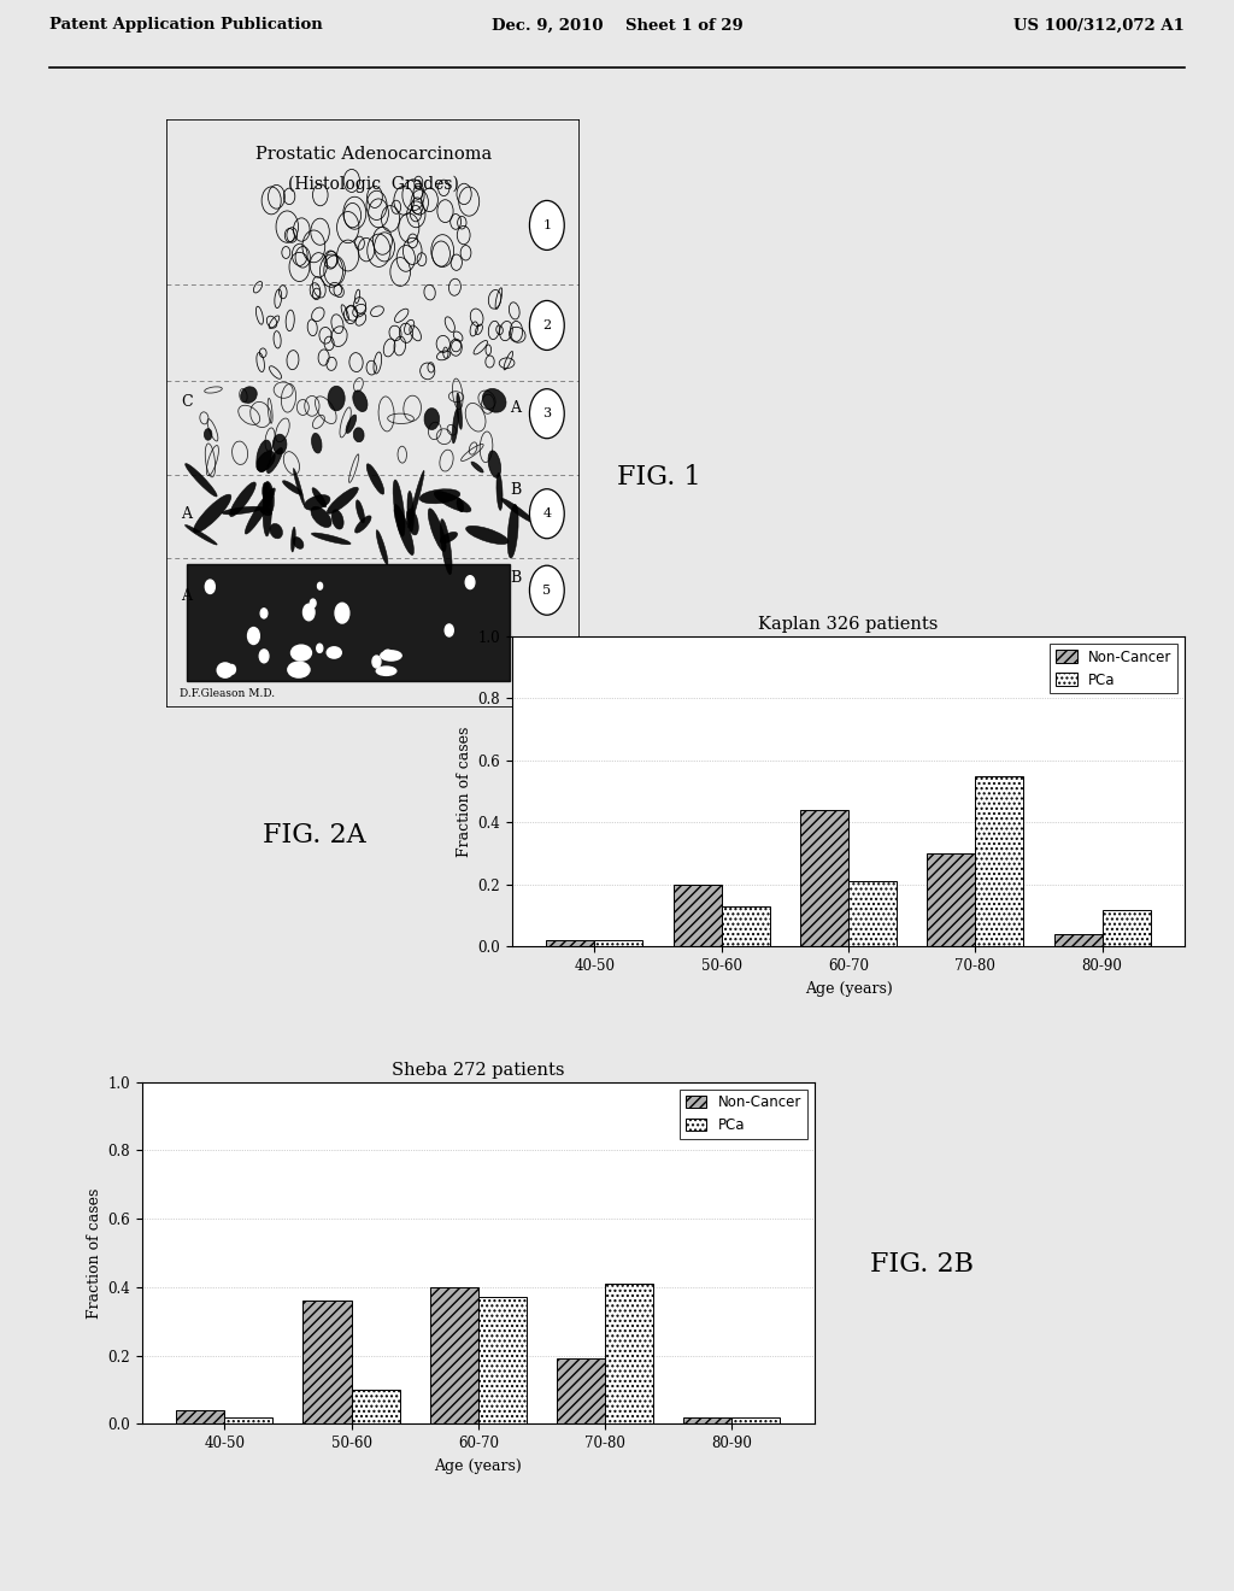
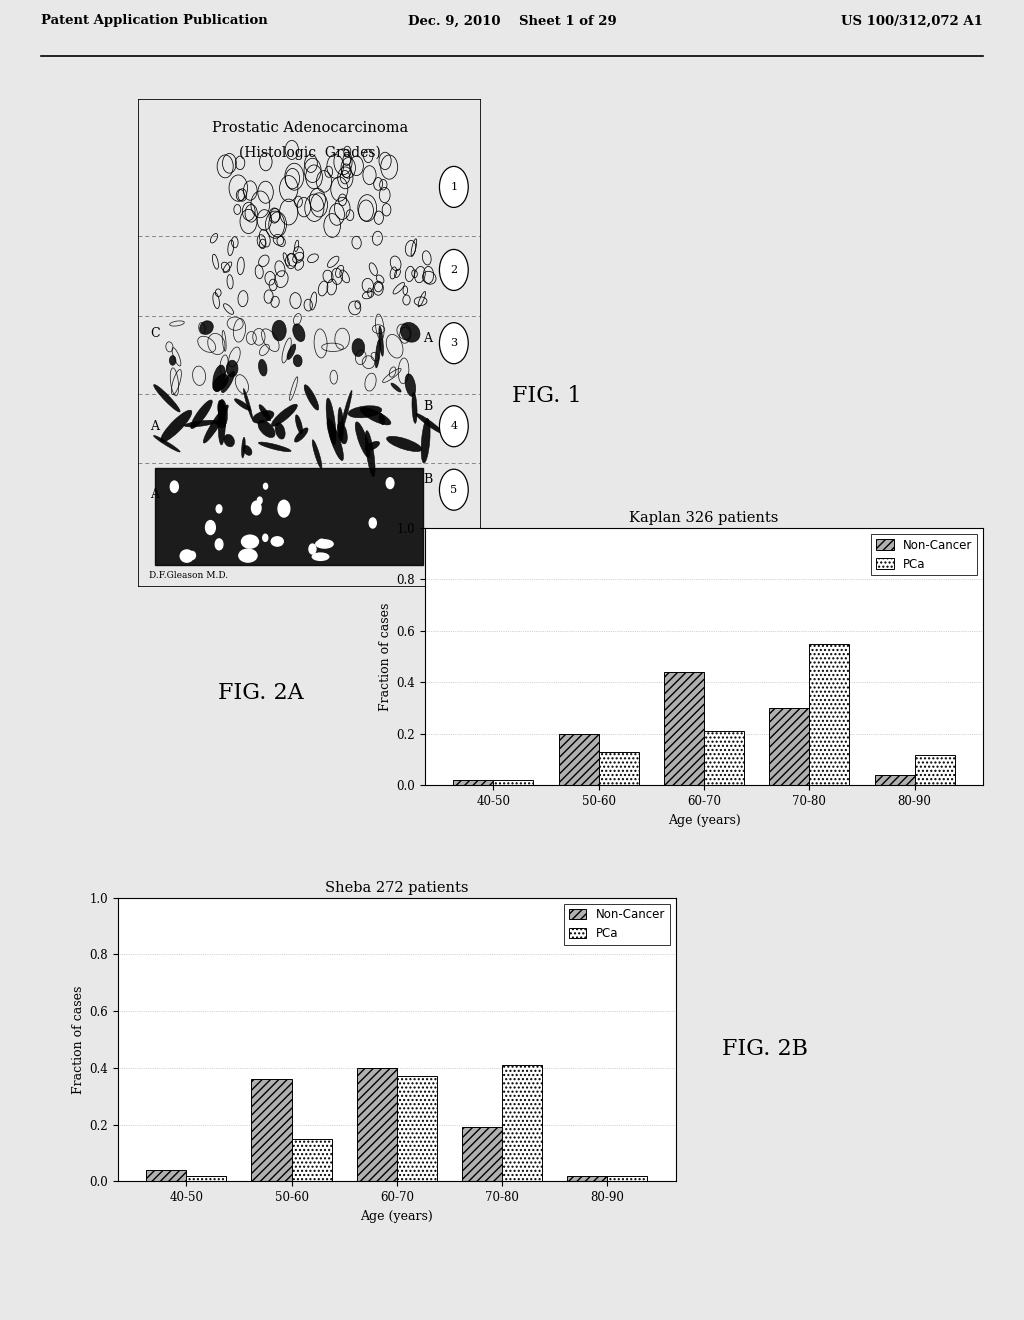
Sheba 272 patients/PCa/50-60: 0.10 -> 0.15
